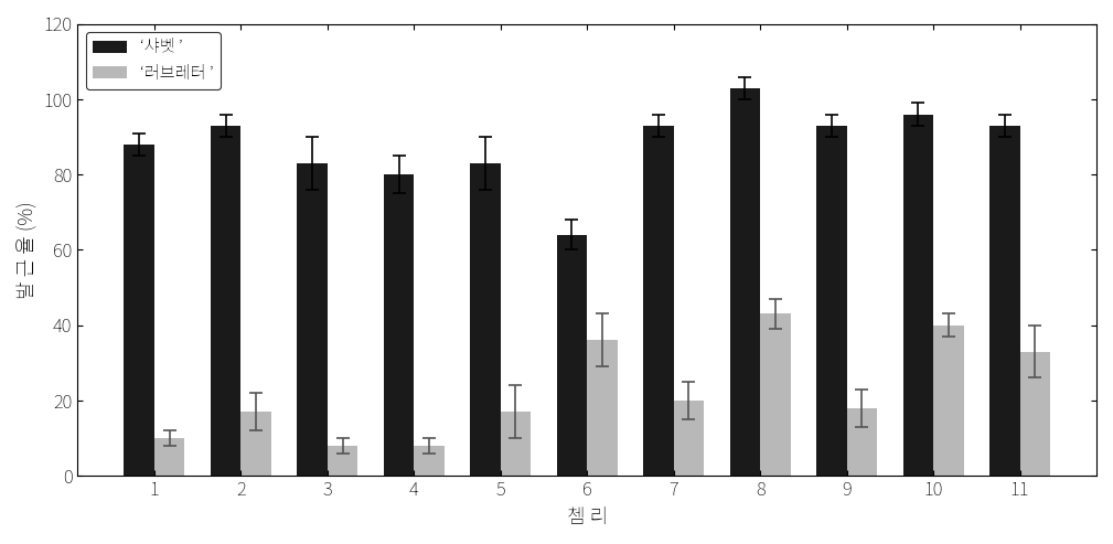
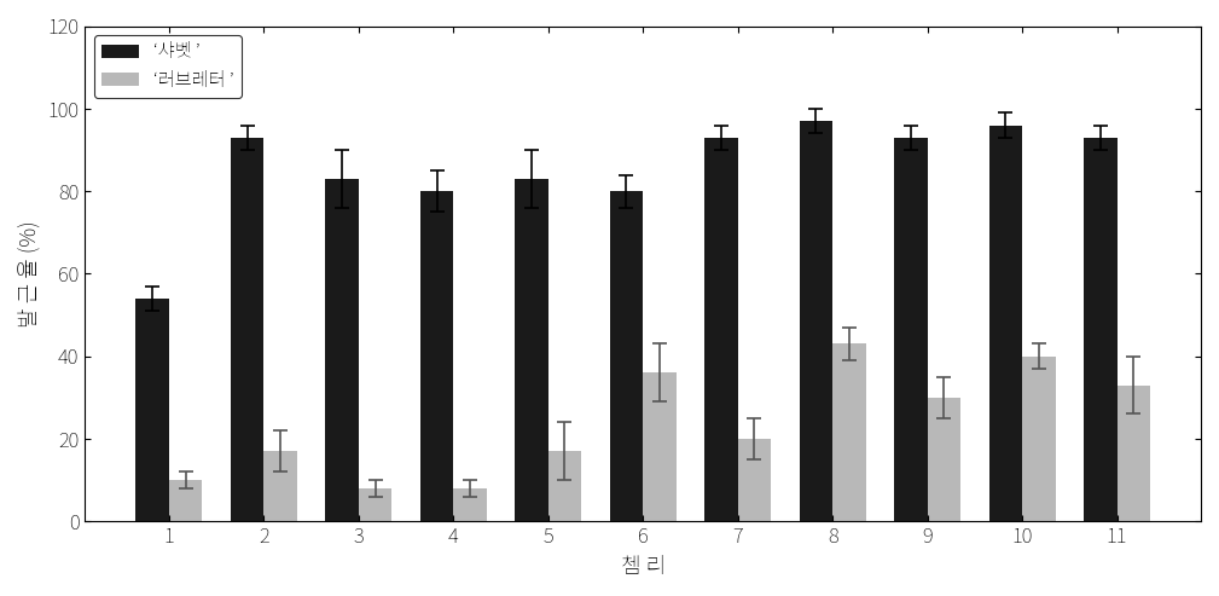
‘샤벳 ’/1: 88 -> 54
‘샤벳 ’/6: 64 -> 80
‘샤벳 ’/8: 103 -> 97
‘러브레터 ’/9: 18 -> 30
